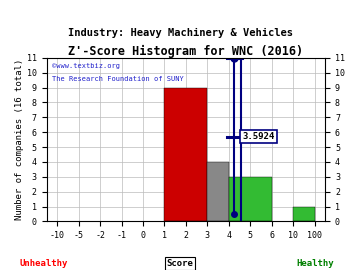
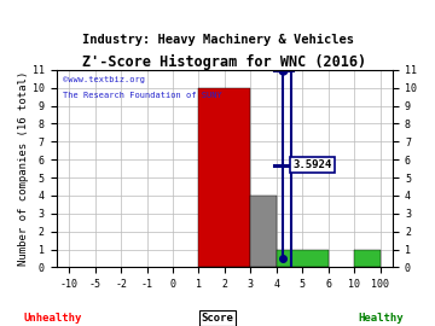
2: 9 -> 10
5: 3 -> 1
